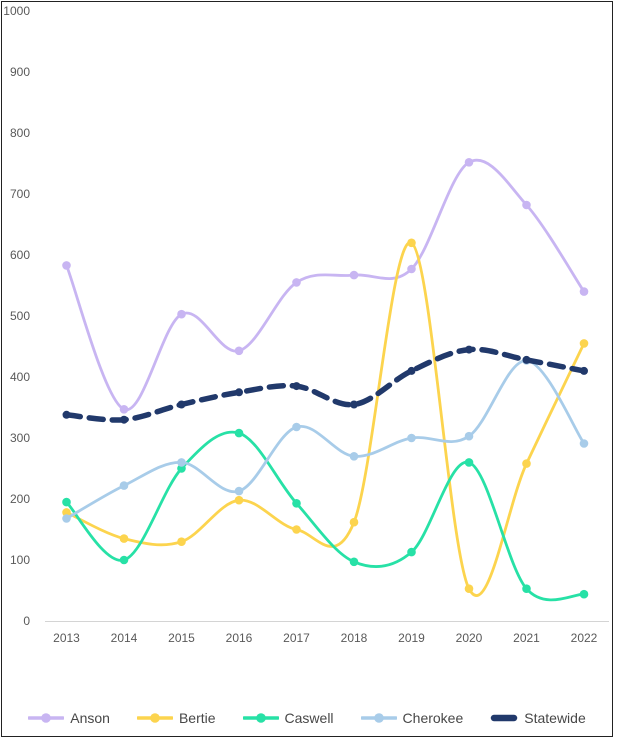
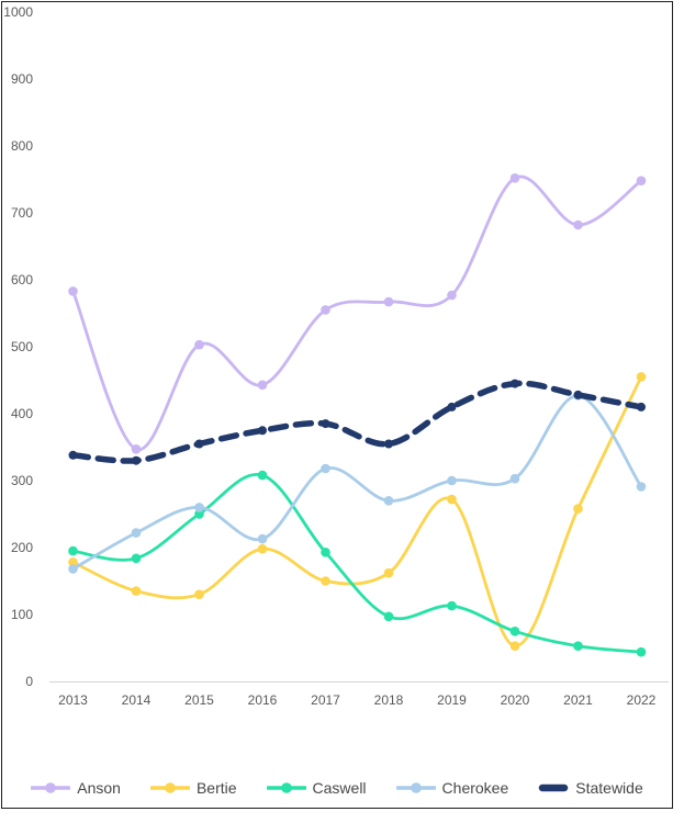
Caswell/2014: 100 -> 180
Bertie/2019: 620 -> 270
Caswell/2020: 260 -> 80
Anson/2022: 540 -> 750
